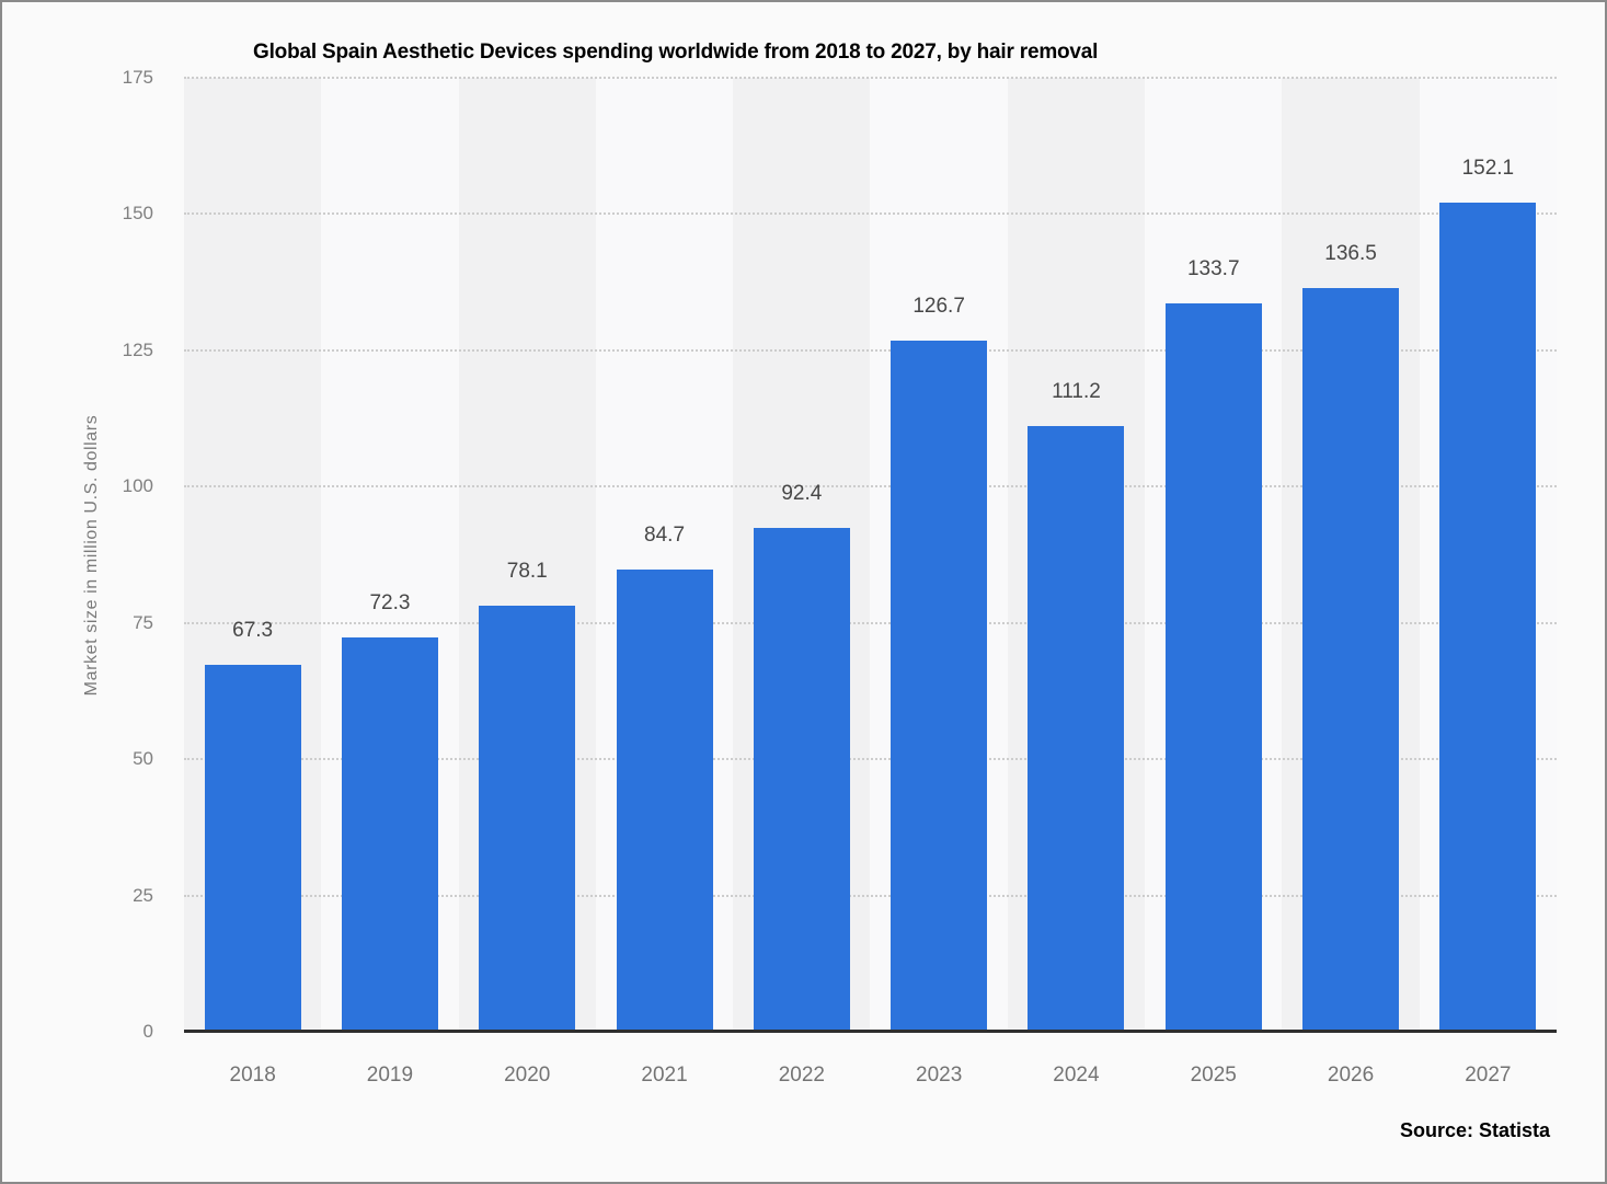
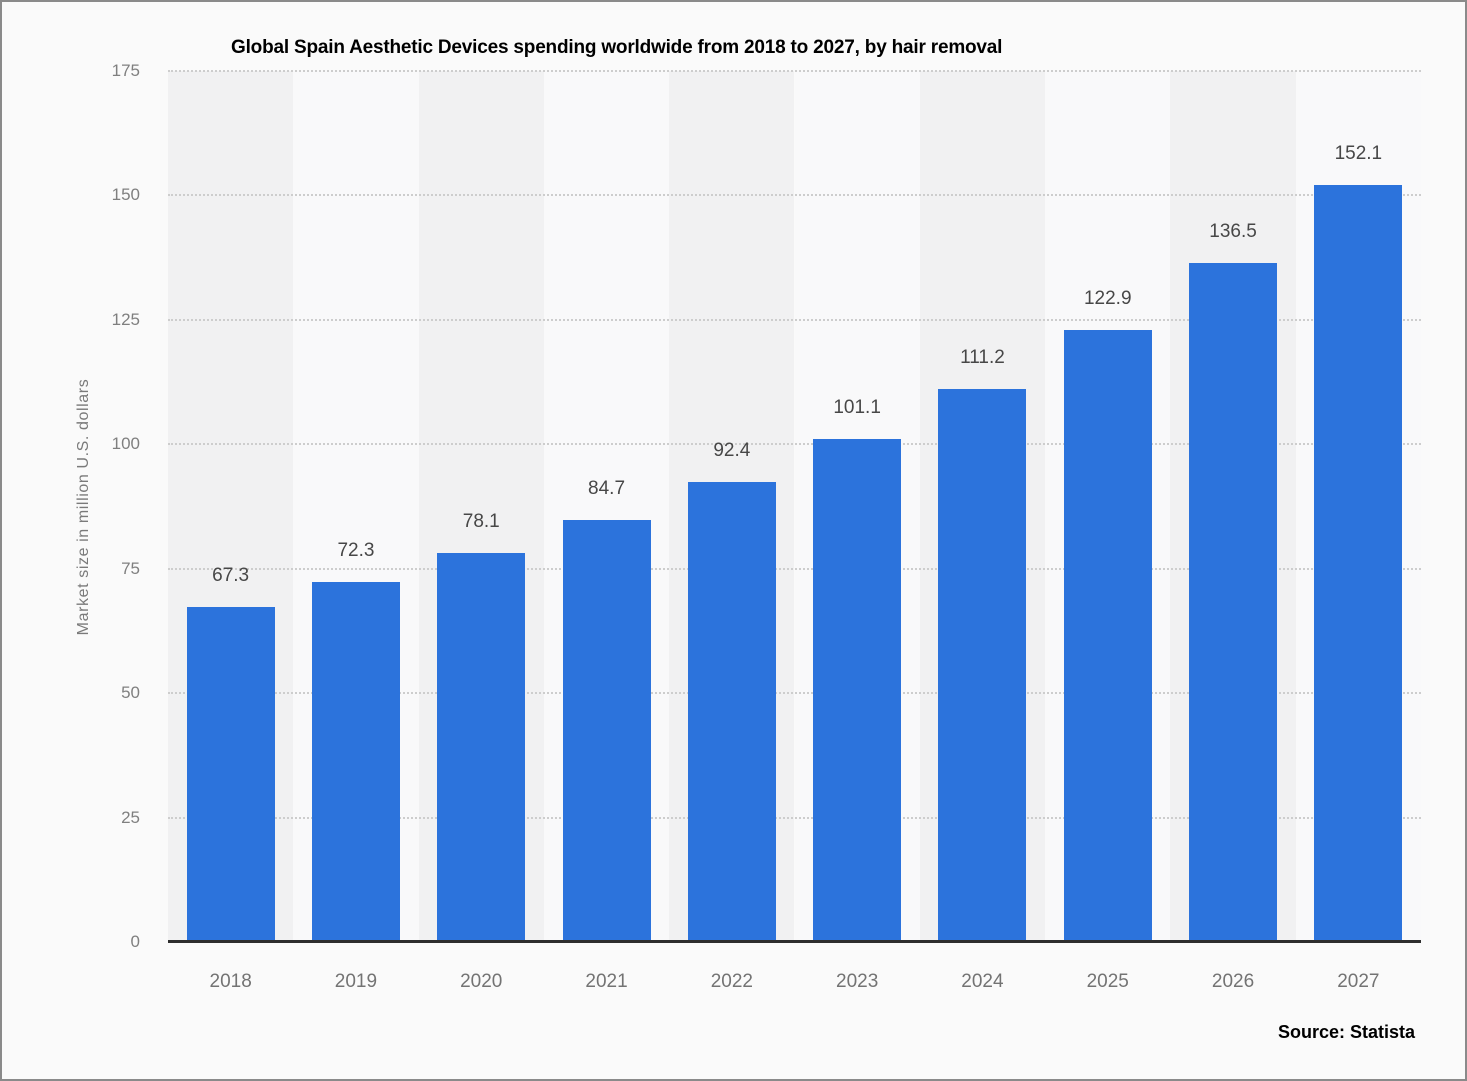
2023: 126.7 -> 101.1
2025: 133.7 -> 122.9
